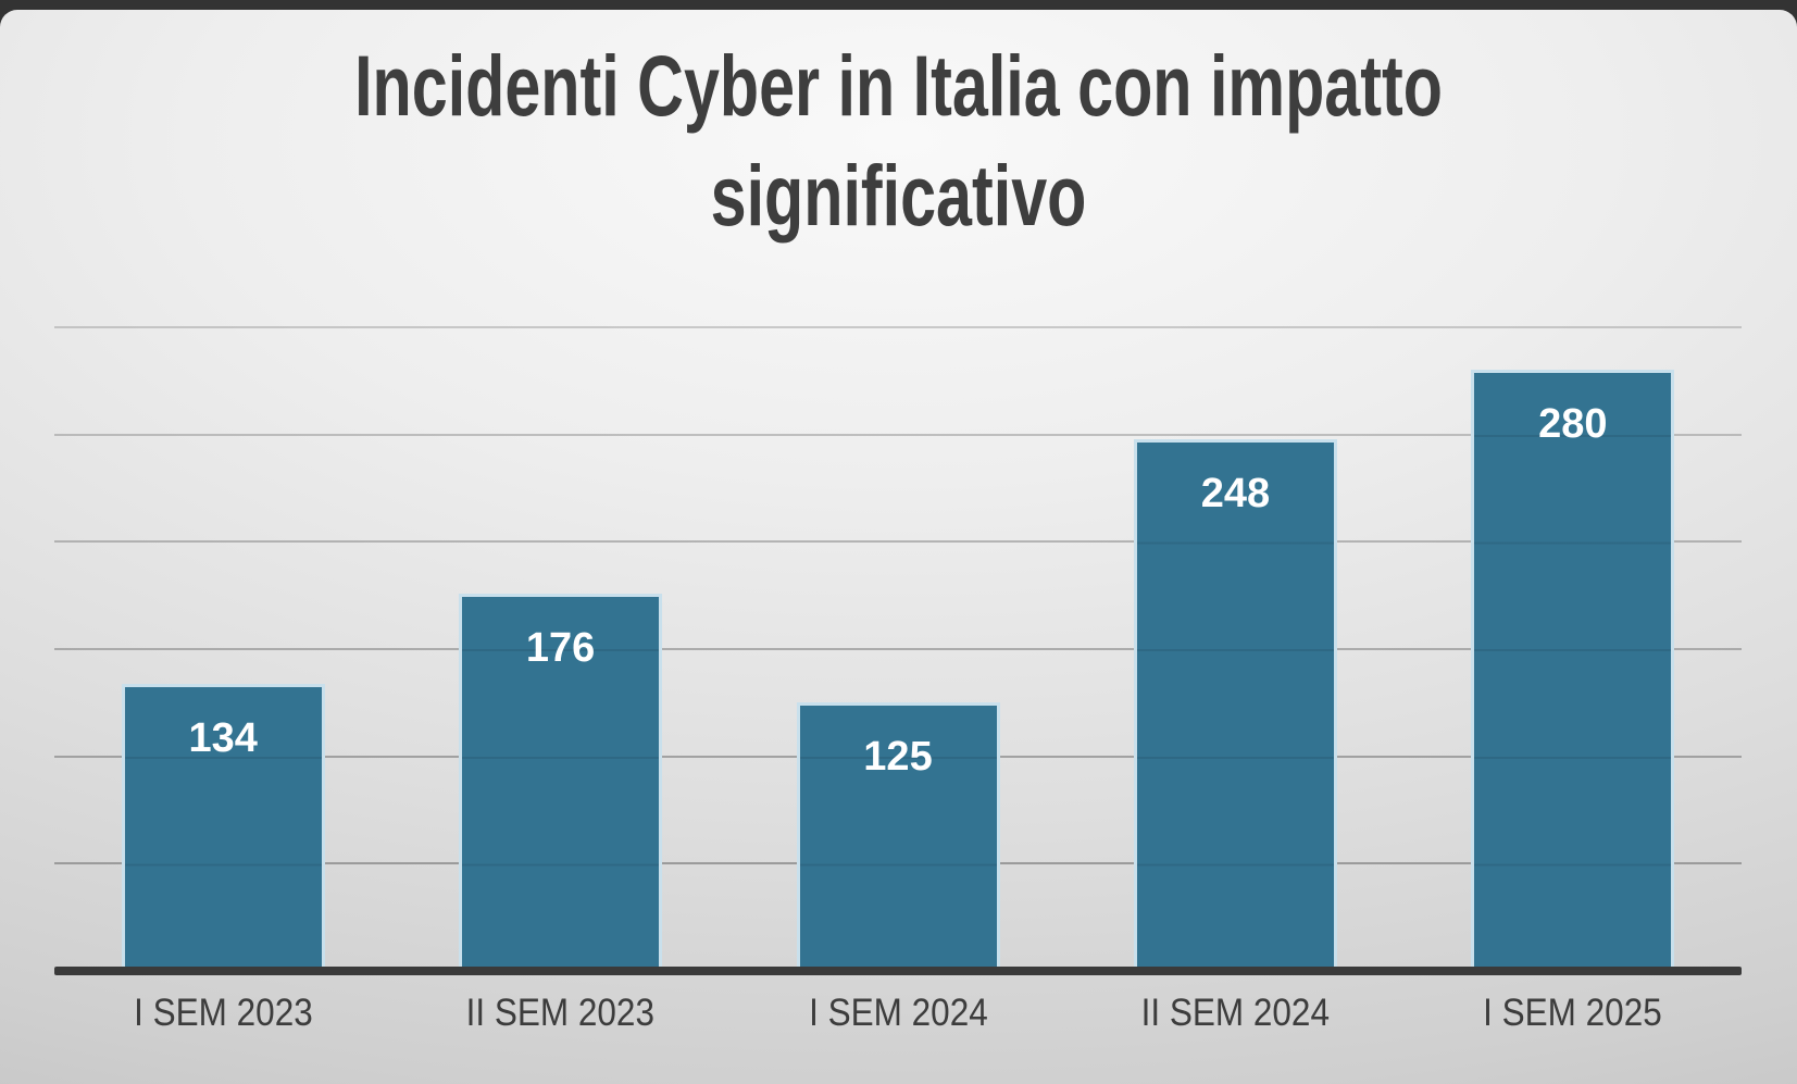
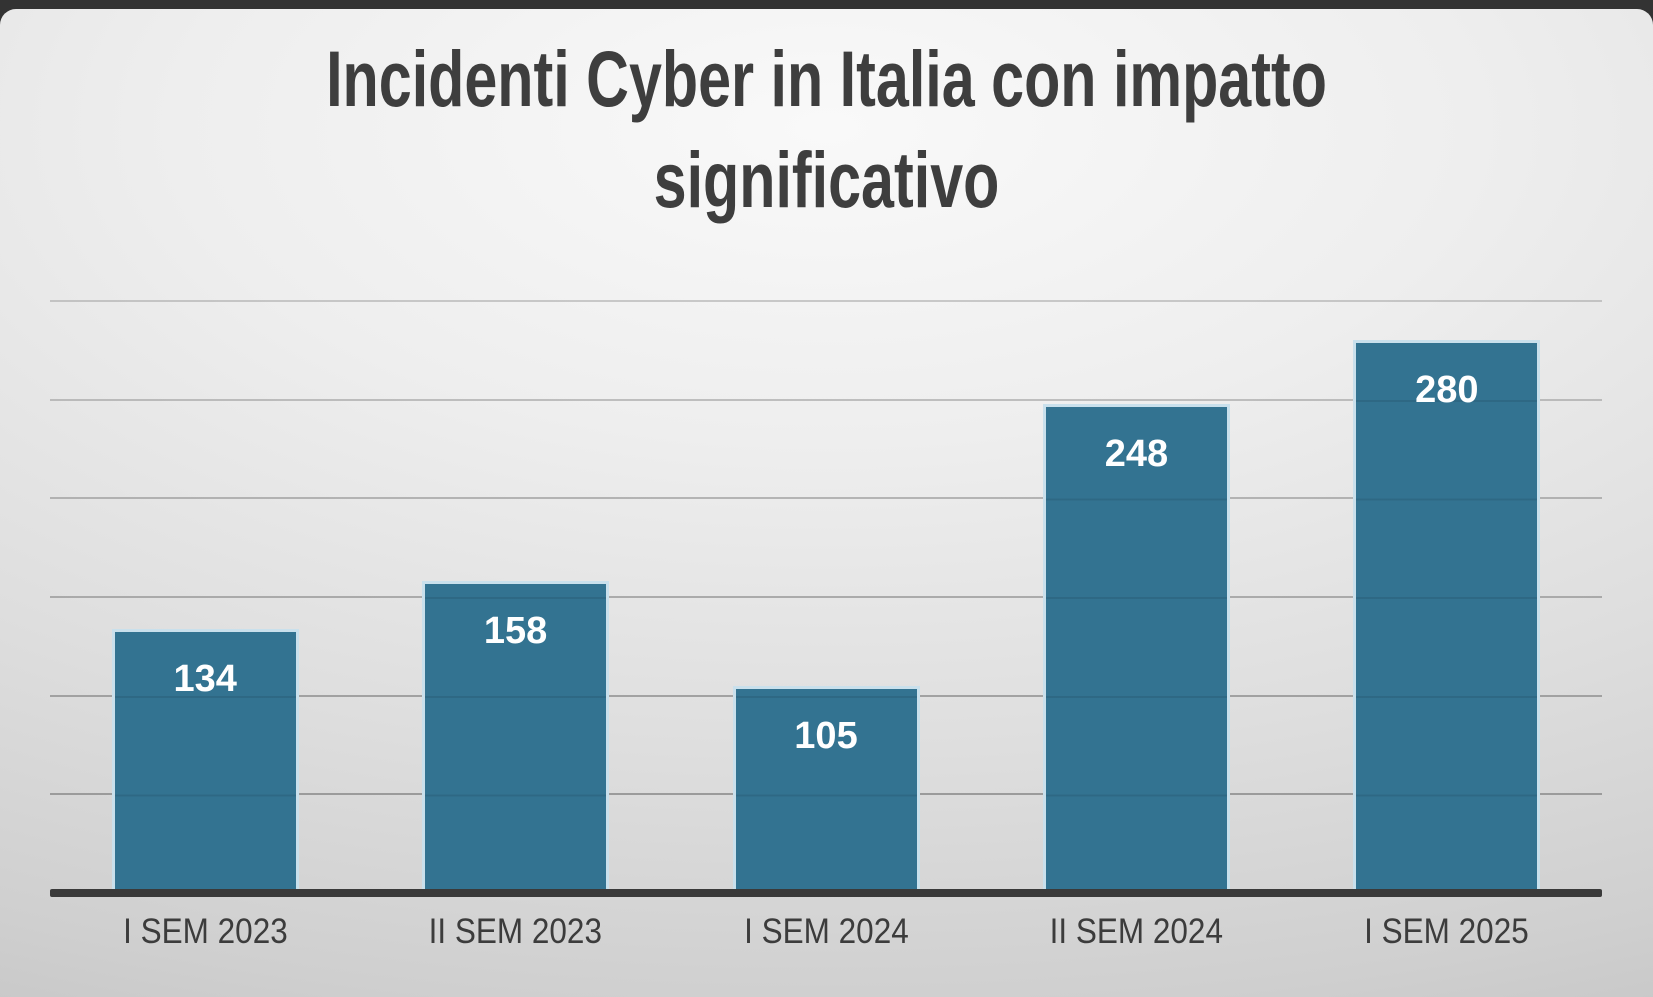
II SEM 2023: 176 -> 158
I SEM 2024: 125 -> 105
